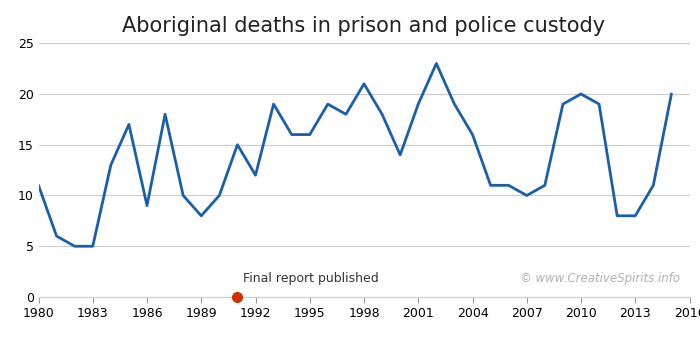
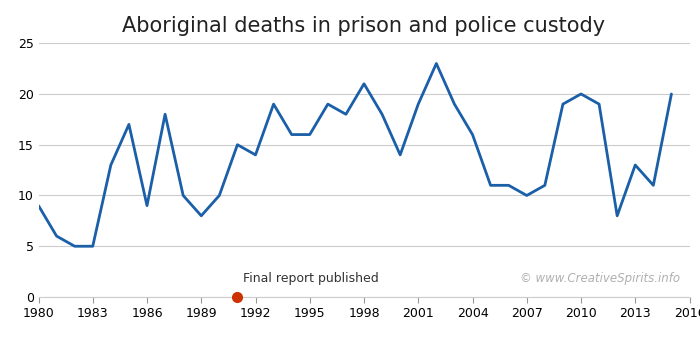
1980: 11 -> 9
1992: 12 -> 14
2013: 8 -> 13
